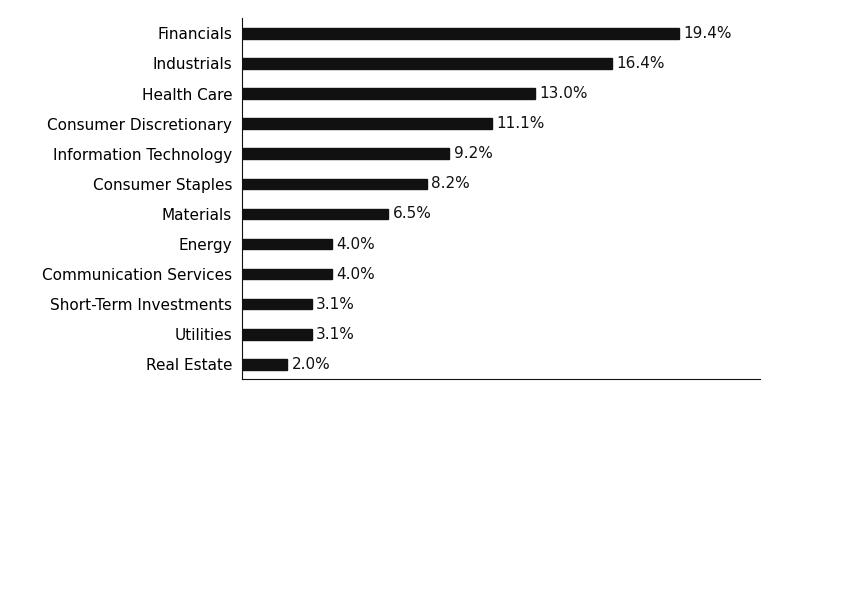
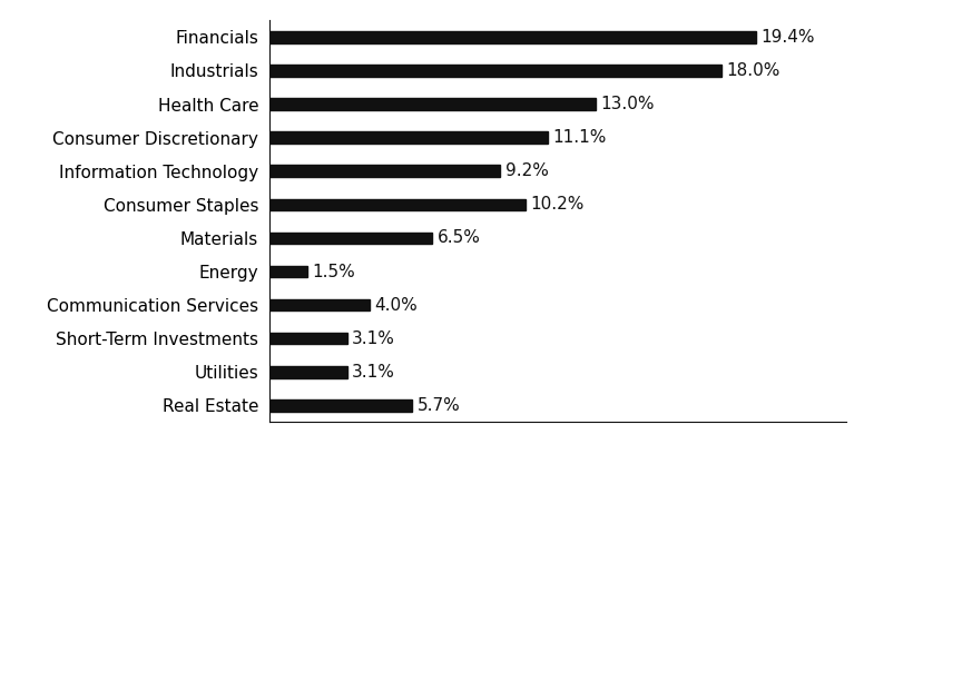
Industrials: 16.4% -> 18.0%
Consumer Staples: 8.2% -> 10.2%
Energy: 4.0% -> 1.5%
Real Estate: 2.0% -> 5.7%
